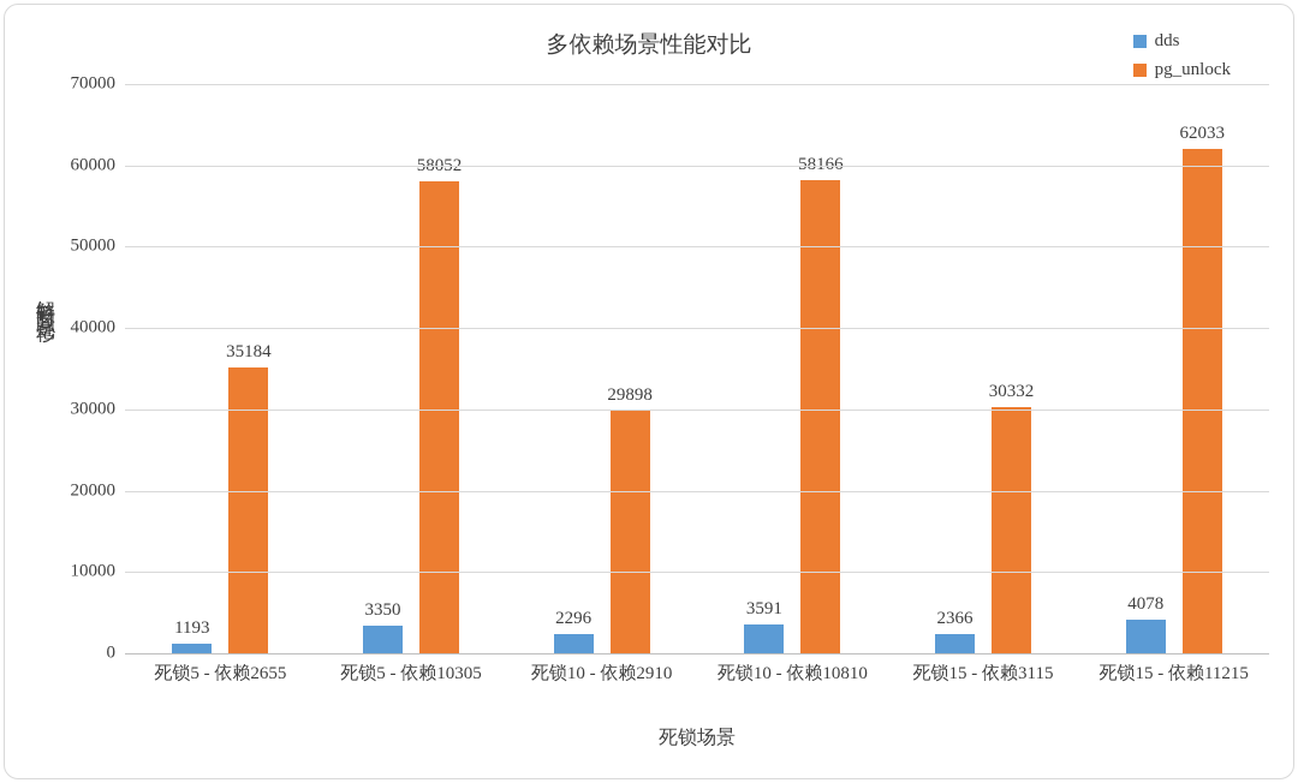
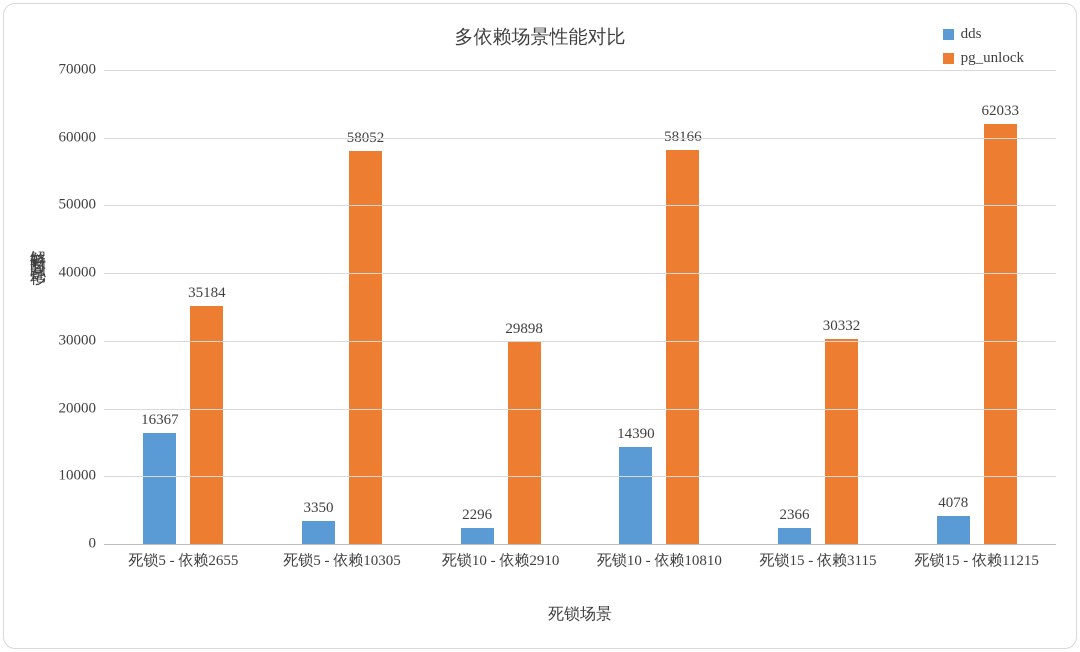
dds/死锁5 - 依赖2655: 1193 -> 16367
dds/死锁10 - 依赖10810: 3591 -> 14390
